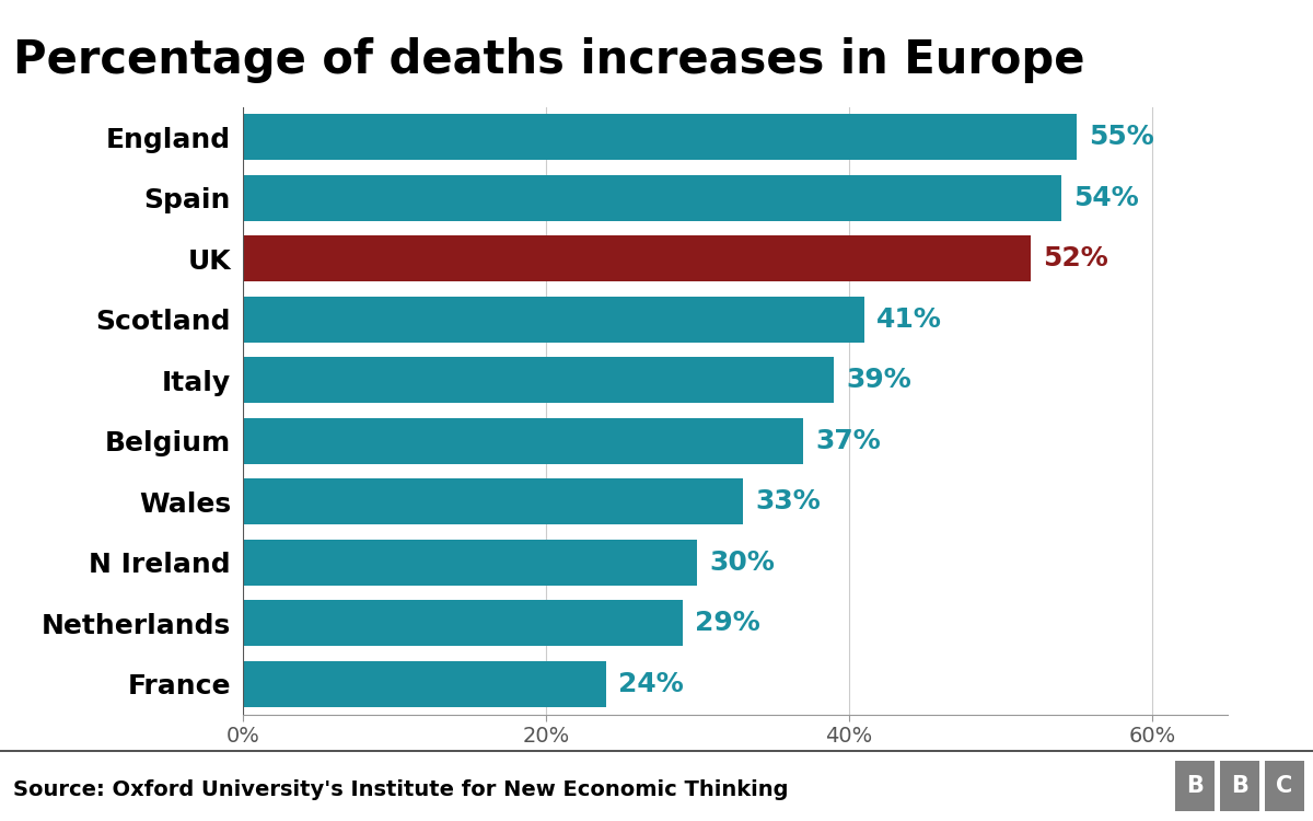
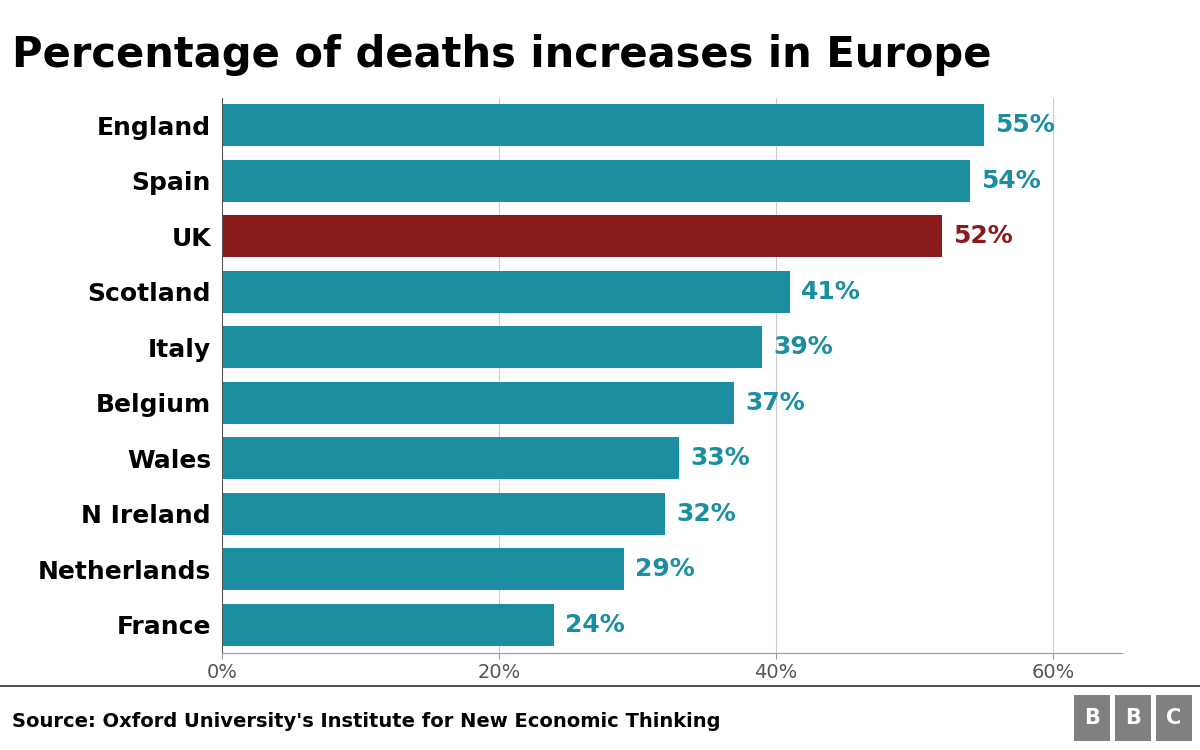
N Ireland: 30% -> 32%
